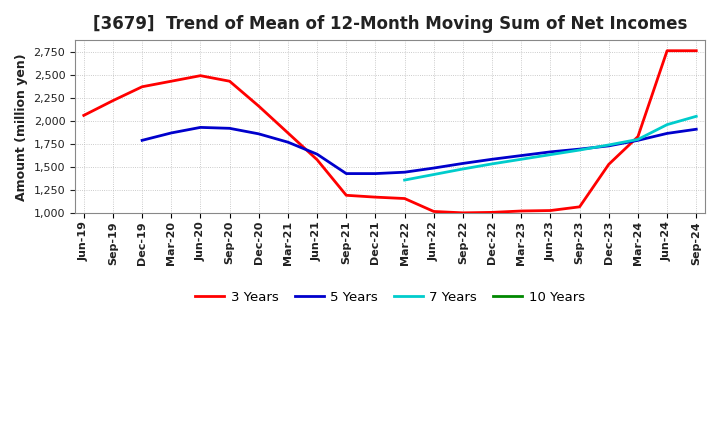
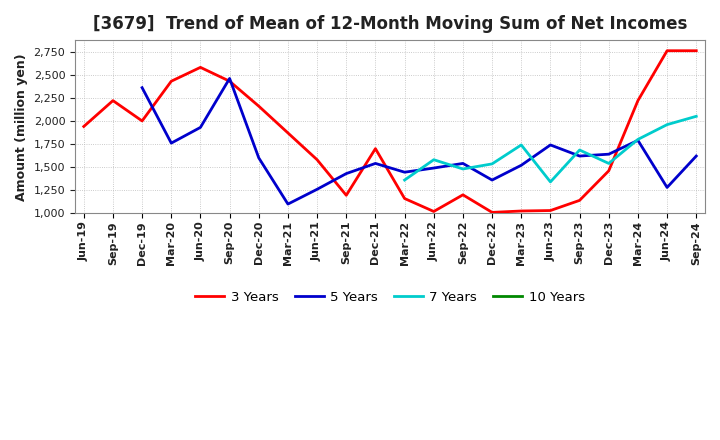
3 Years/Jun-19: 2,060 -> 1,940
3 Years/Dec-19: 2,370 -> 2,000
5 Years/Dec-19: 1,790 -> 2,360
5 Years/Mar-20: 1,870 -> 1,760
3 Years/Jun-20: 2,490 -> 2,580
5 Years/Sep-20: 1,920 -> 2,460
5 Years/Dec-20: 1,860 -> 1,600
5 Years/Mar-21: 1,770 -> 1,100
5 Years/Jun-21: 1,640 -> 1,260
3 Years/Dec-21: 1,180 -> 1,700
5 Years/Dec-21: 1,430 -> 1,540
7 Years/Jun-22: 1,420 -> 1,580
3 Years/Sep-22: 1,000 -> 1,200
5 Years/Dec-22: 1,580 -> 1,360
5 Years/Mar-23: 1,620 -> 1,520
7 Years/Mar-23: 1,580 -> 1,740
5 Years/Jun-23: 1,660 -> 1,740
7 Years/Jun-23: 1,640 -> 1,340
3 Years/Sep-23: 1,070 -> 1,140
5 Years/Sep-23: 1,700 -> 1,620
3 Years/Dec-23: 1,530 -> 1,460
5 Years/Dec-23: 1,730 -> 1,640
7 Years/Dec-23: 1,740 -> 1,540
3 Years/Mar-24: 1,830 -> 2,220
5 Years/Jun-24: 1,860 -> 1,280
5 Years/Sep-24: 1,910 -> 1,620
